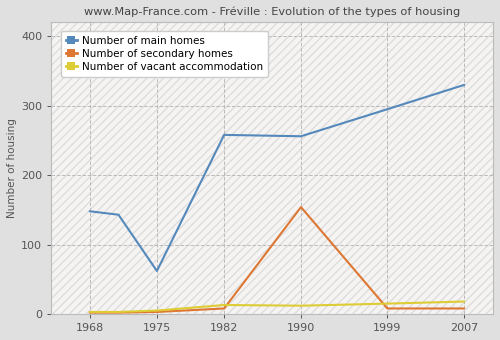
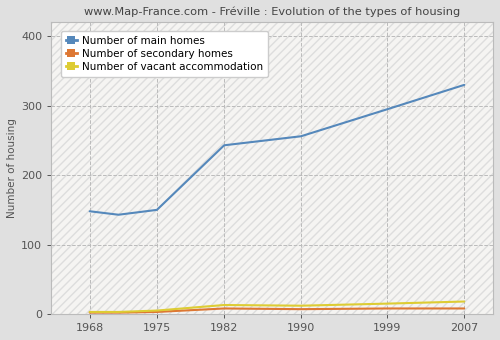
Number of main homes/1975: 62 -> 150
Number of main homes/1982: 258 -> 243
Number of secondary homes/1990: 154 -> 7
